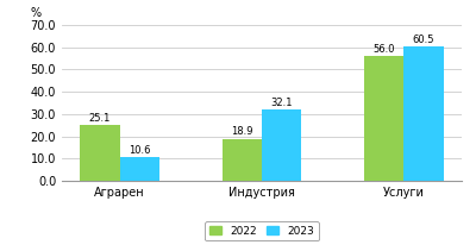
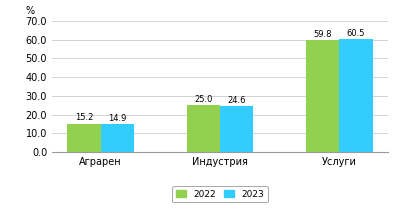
2022/Аграрен: 25.1 -> 15.2
2023/Аграрен: 10.6 -> 14.9
2022/Индустрия: 18.9 -> 25.0
2023/Индустрия: 32.1 -> 24.6
2022/Услуги: 56.0 -> 59.8
